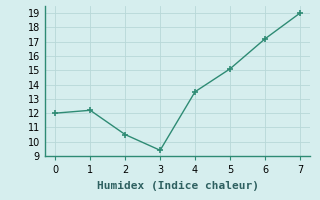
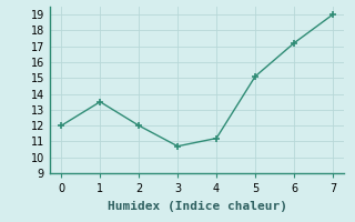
1: 12.2 -> 13.5
2: 10.5 -> 12.0
3: 9.4 -> 10.7
4: 13.5 -> 11.2
